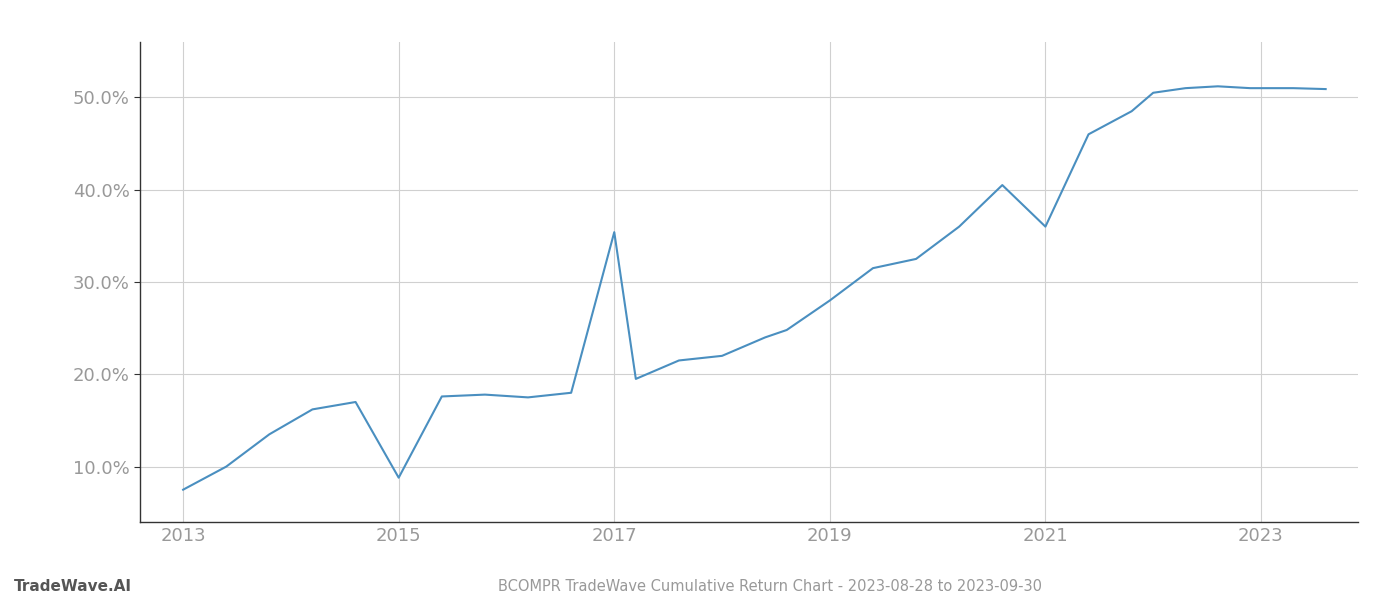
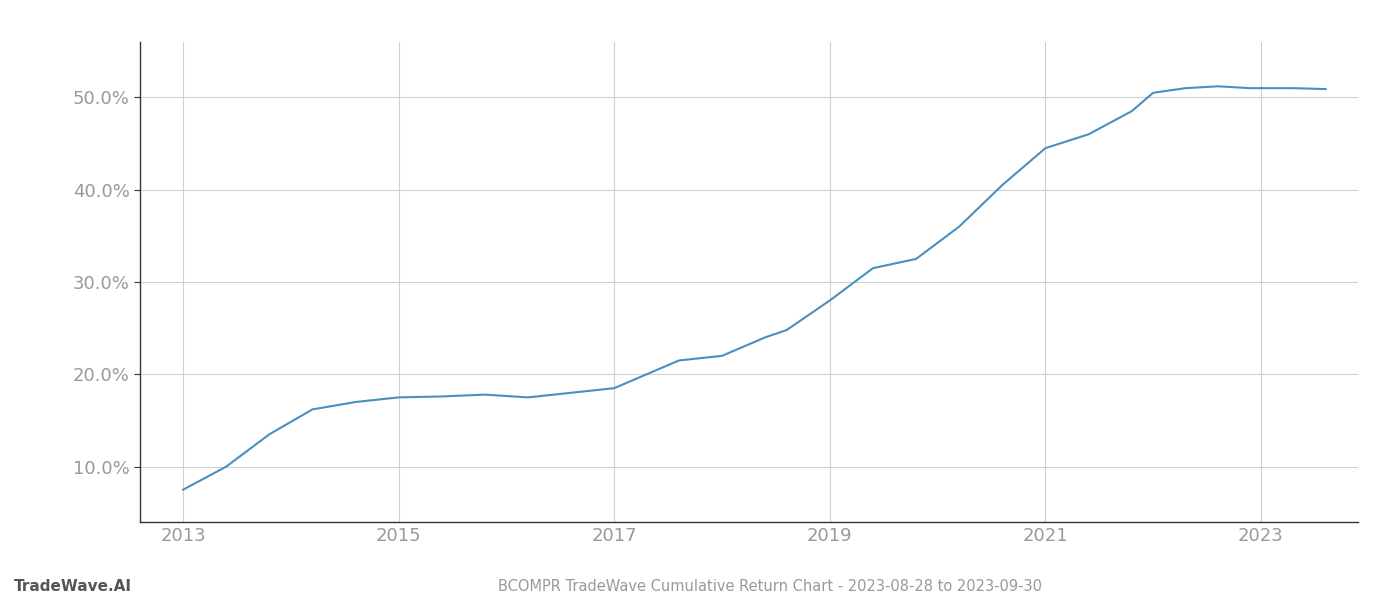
2015: 8.8% -> 17.5%
2017: 35.4% -> 18.5%
2021: 36.0% -> 44.5%
